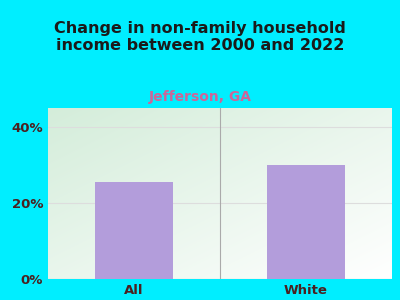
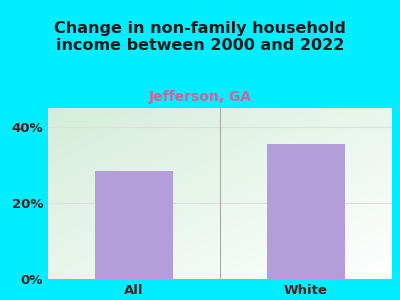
All: 25.5% -> 28.5%
White: 30.0% -> 35.5%
